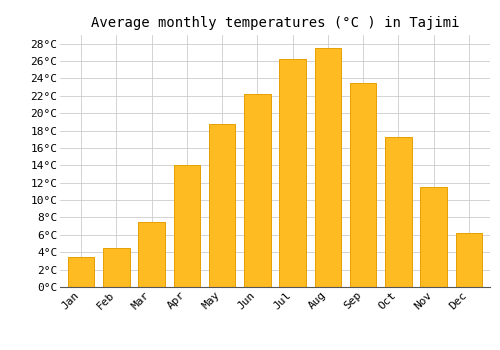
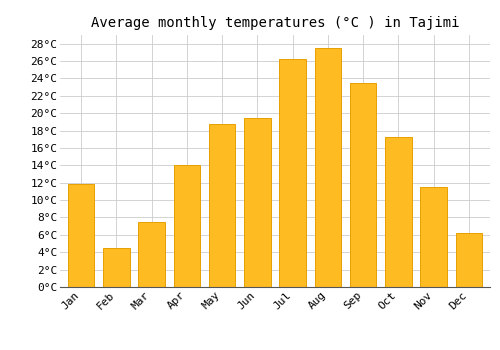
Jan: 3.5°C -> 11.8°C
Jun: 22.2°C -> 19.4°C
